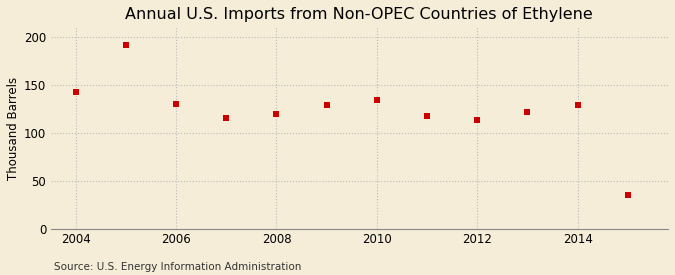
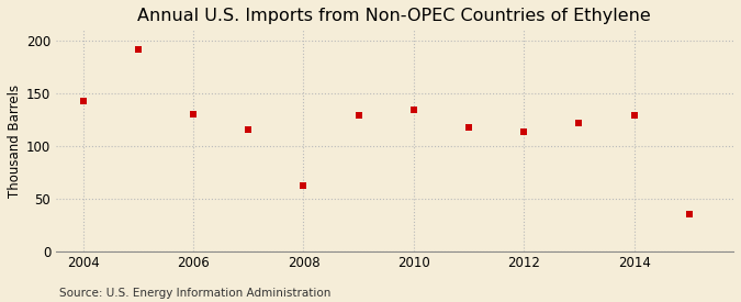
2008: 120 -> 62
